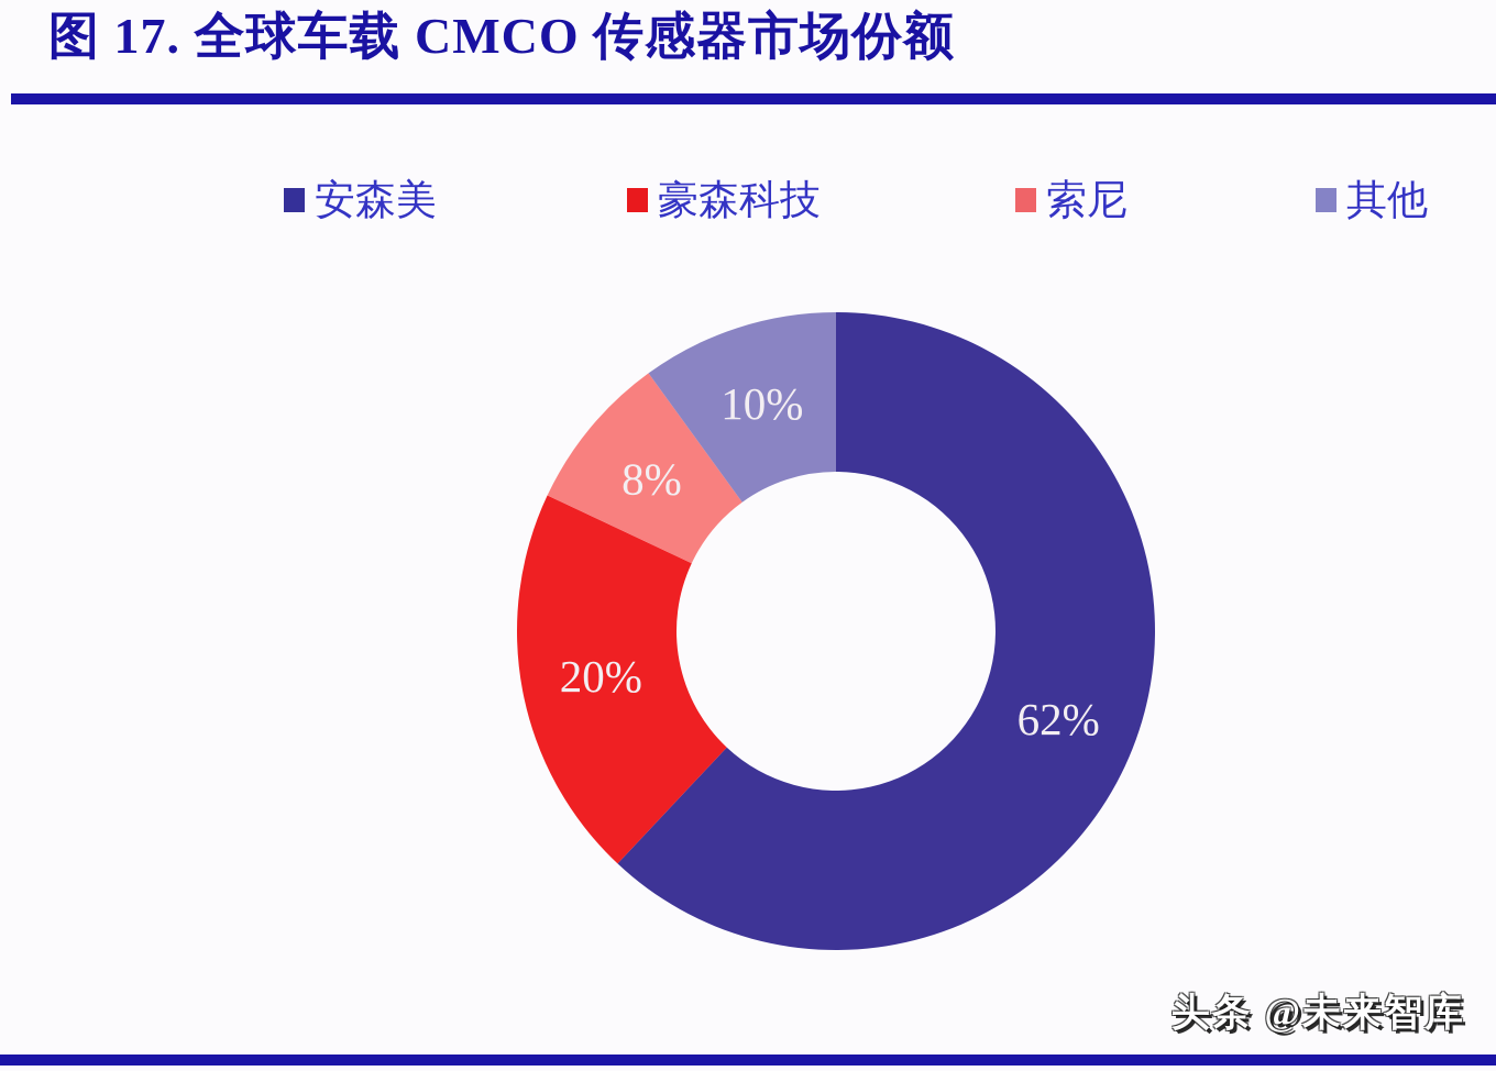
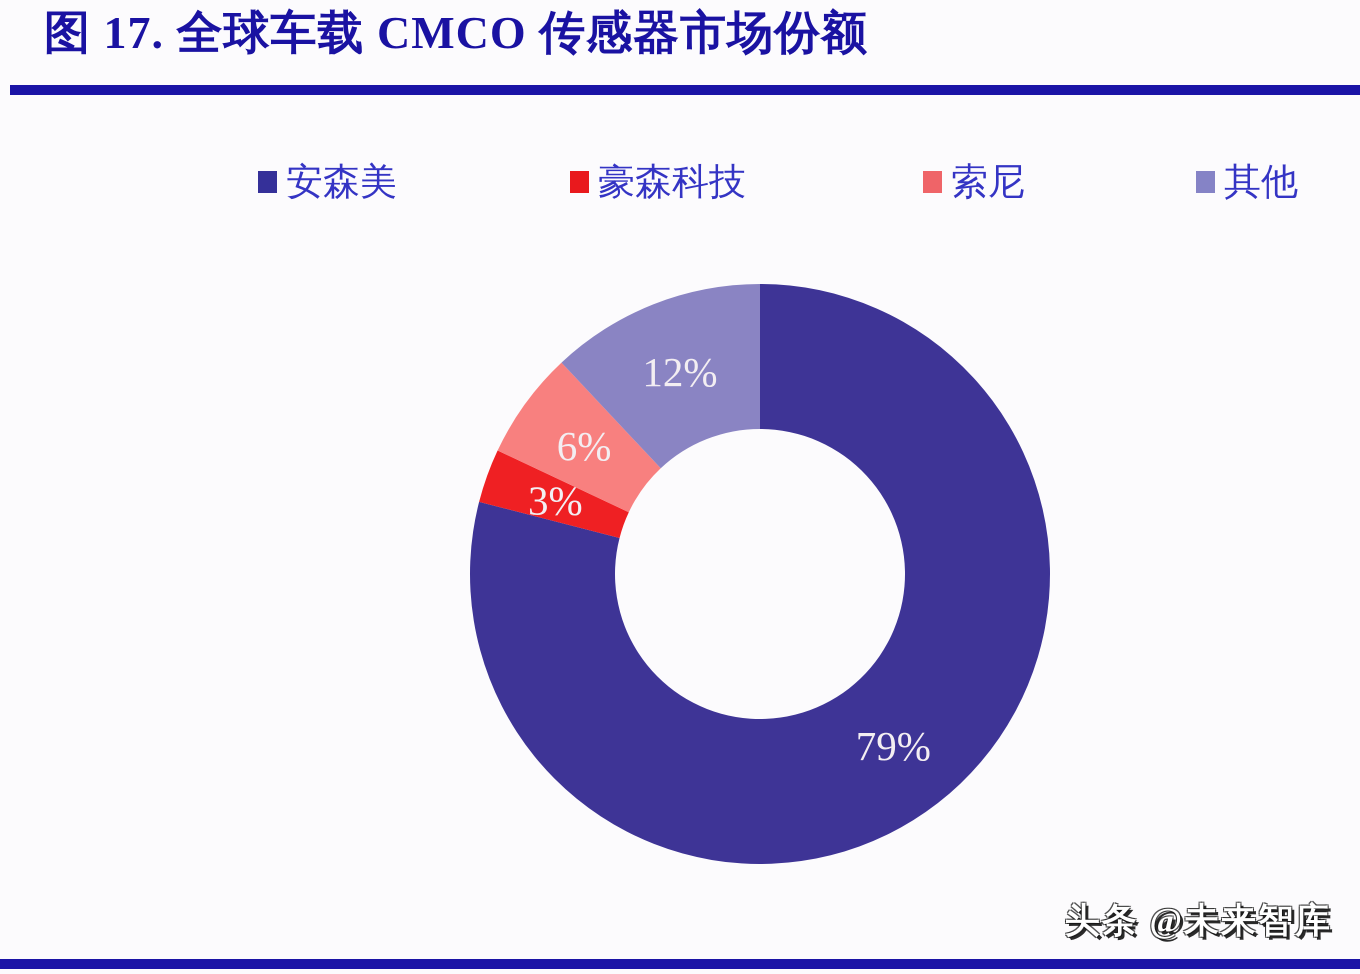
安森美: 62% -> 79%
豪森科技: 20% -> 3%
索尼: 8% -> 6%
其他: 10% -> 12%
